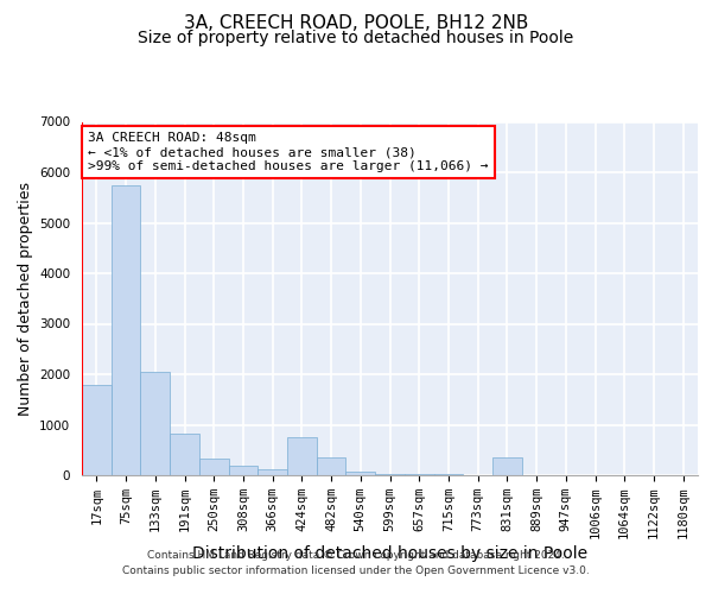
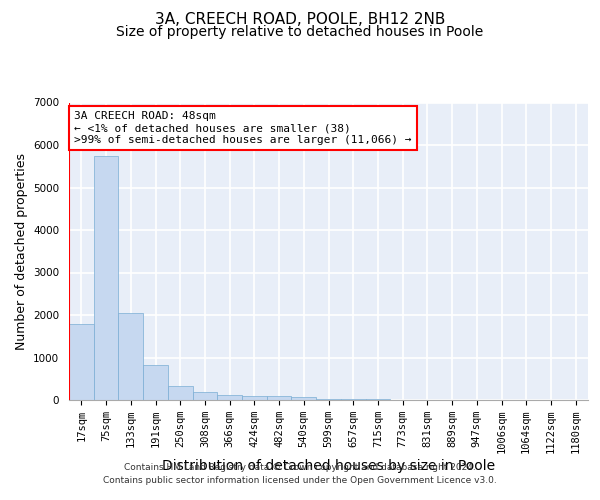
424sqm: 750 -> 100
482sqm: 350 -> 100
831sqm: 350 -> 10
